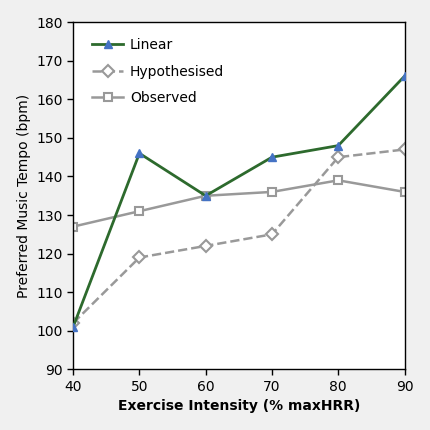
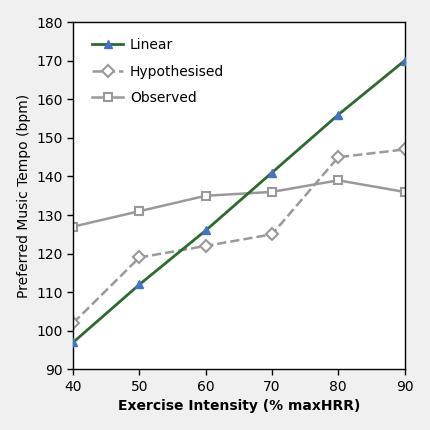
Linear/40: 101 -> 97
Linear/50: 146 -> 112
Linear/60: 135 -> 126
Linear/70: 145 -> 141
Linear/80: 148 -> 156
Linear/90: 166 -> 170
